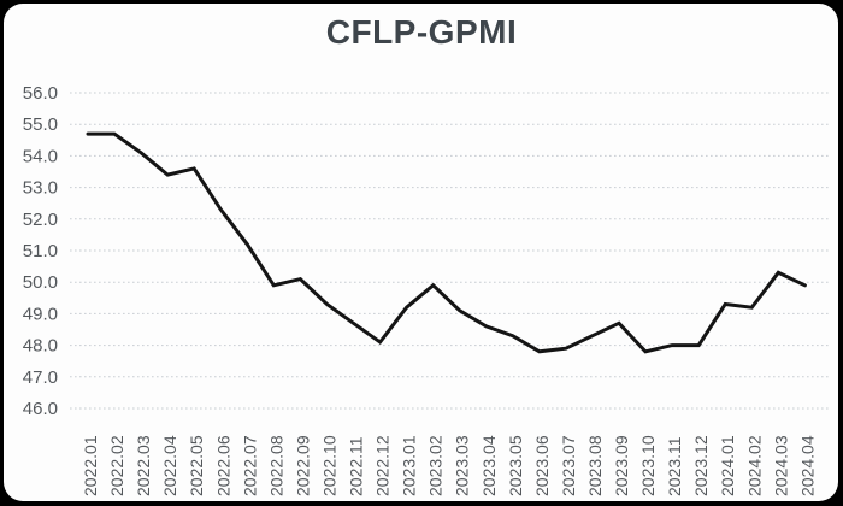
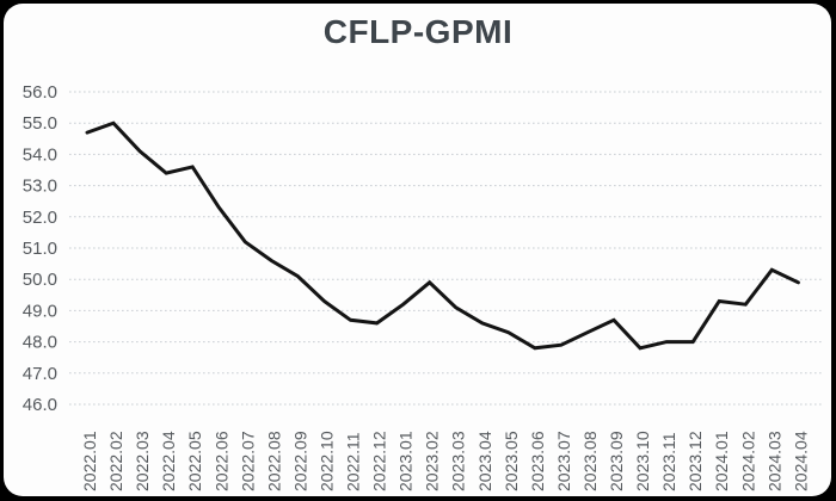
2022.02: 54.7 -> 55.0
2022.08: 49.9 -> 50.6
2022.12: 48.1 -> 48.6
